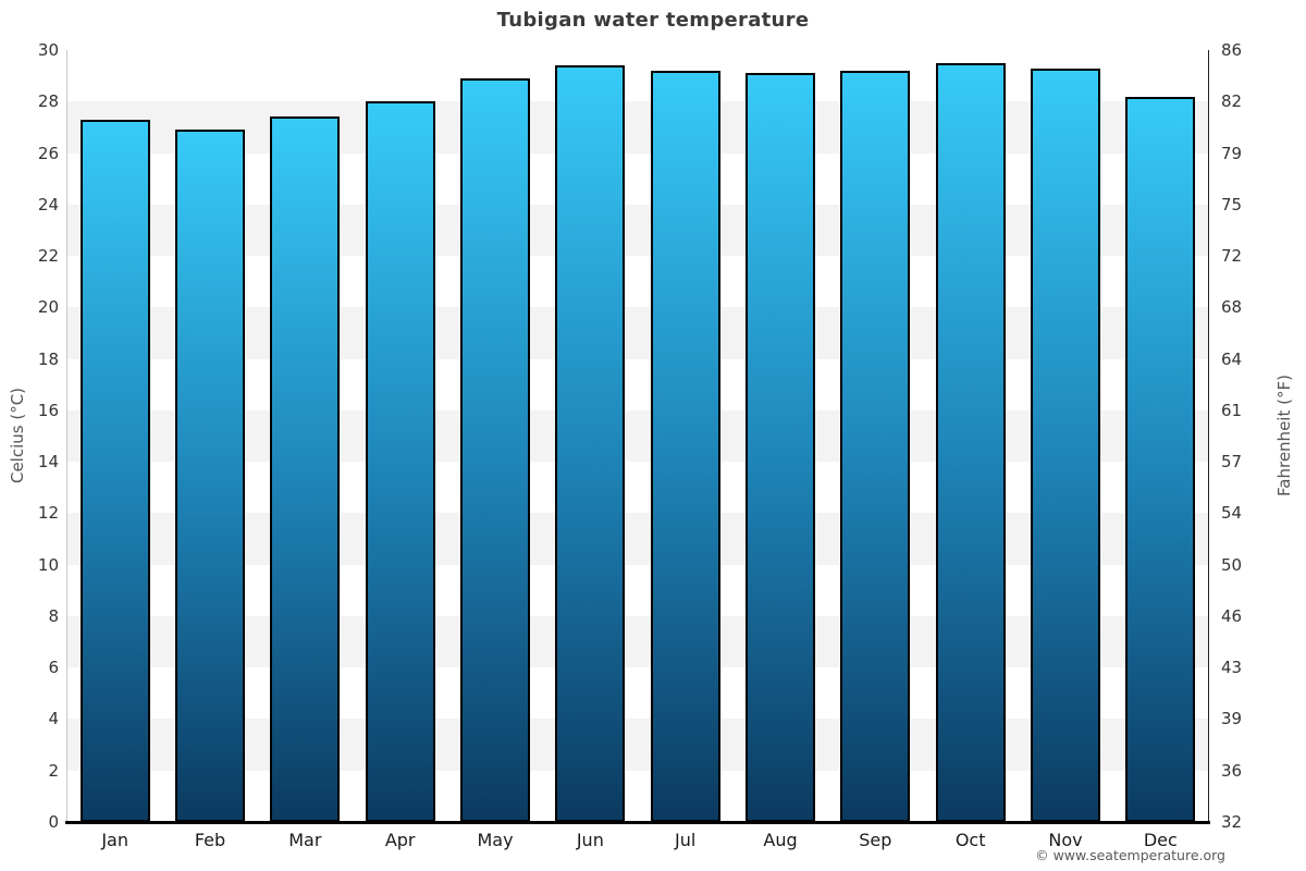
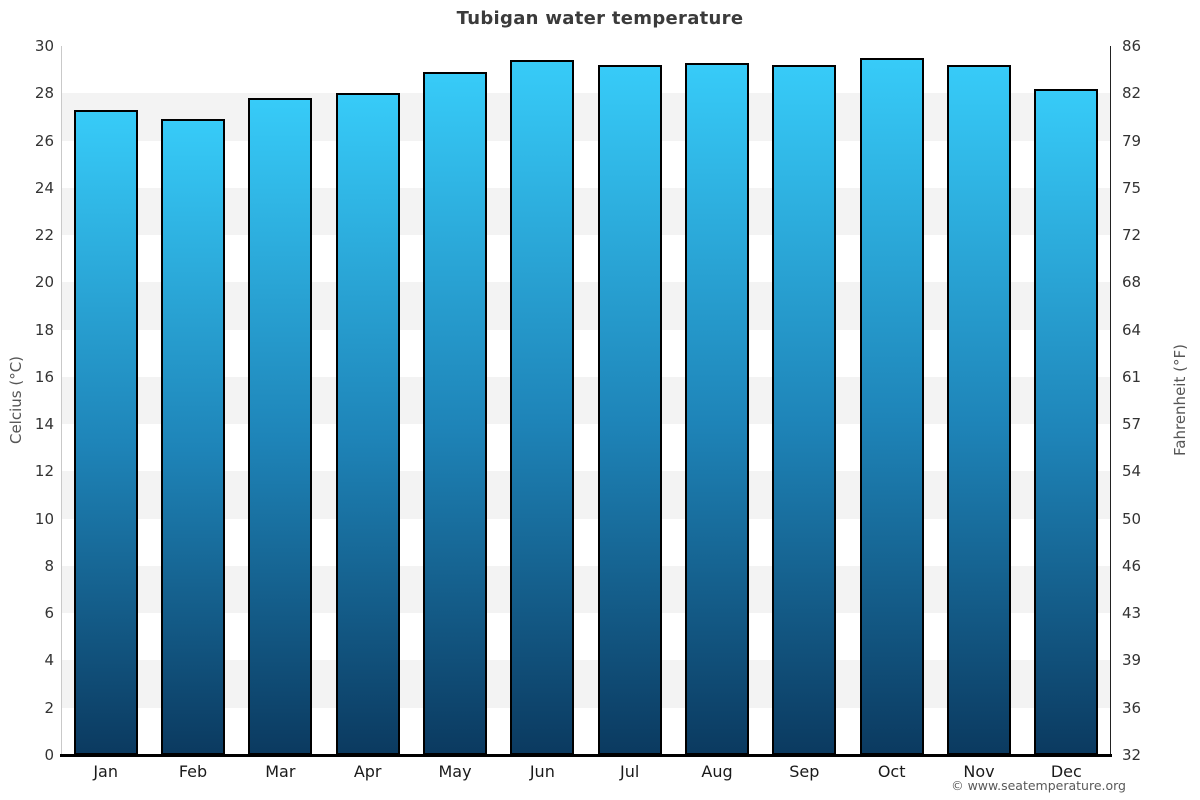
Mar: 27.4 -> 27.8
Aug: 29.1 -> 29.3
Nov: 29.3 -> 29.2
